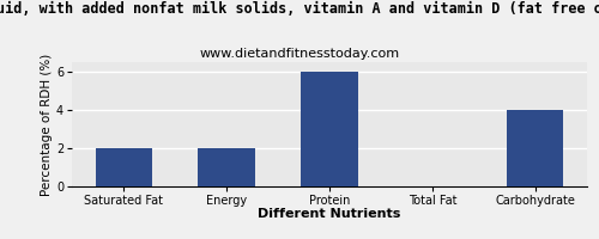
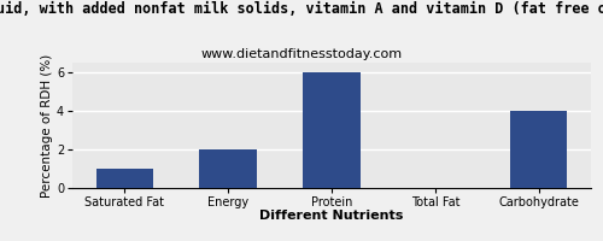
Saturated Fat: 2 -> 1
